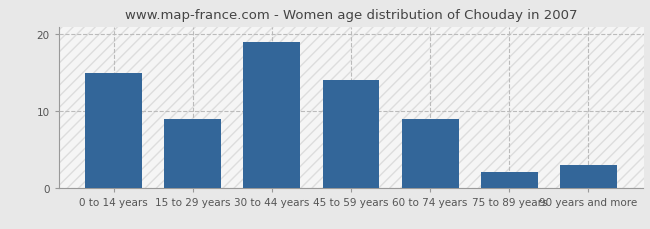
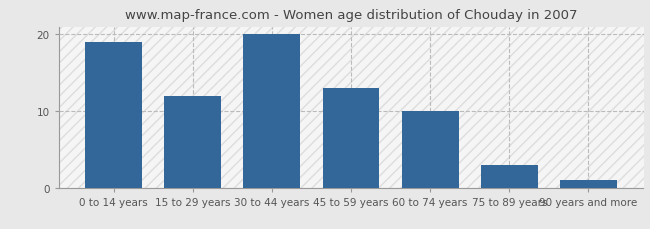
0 to 14 years: 15 -> 19
15 to 29 years: 9 -> 12
30 to 44 years: 19 -> 20
45 to 59 years: 14 -> 13
60 to 74 years: 9 -> 10
75 to 89 years: 2 -> 3
90 years and more: 3 -> 1
